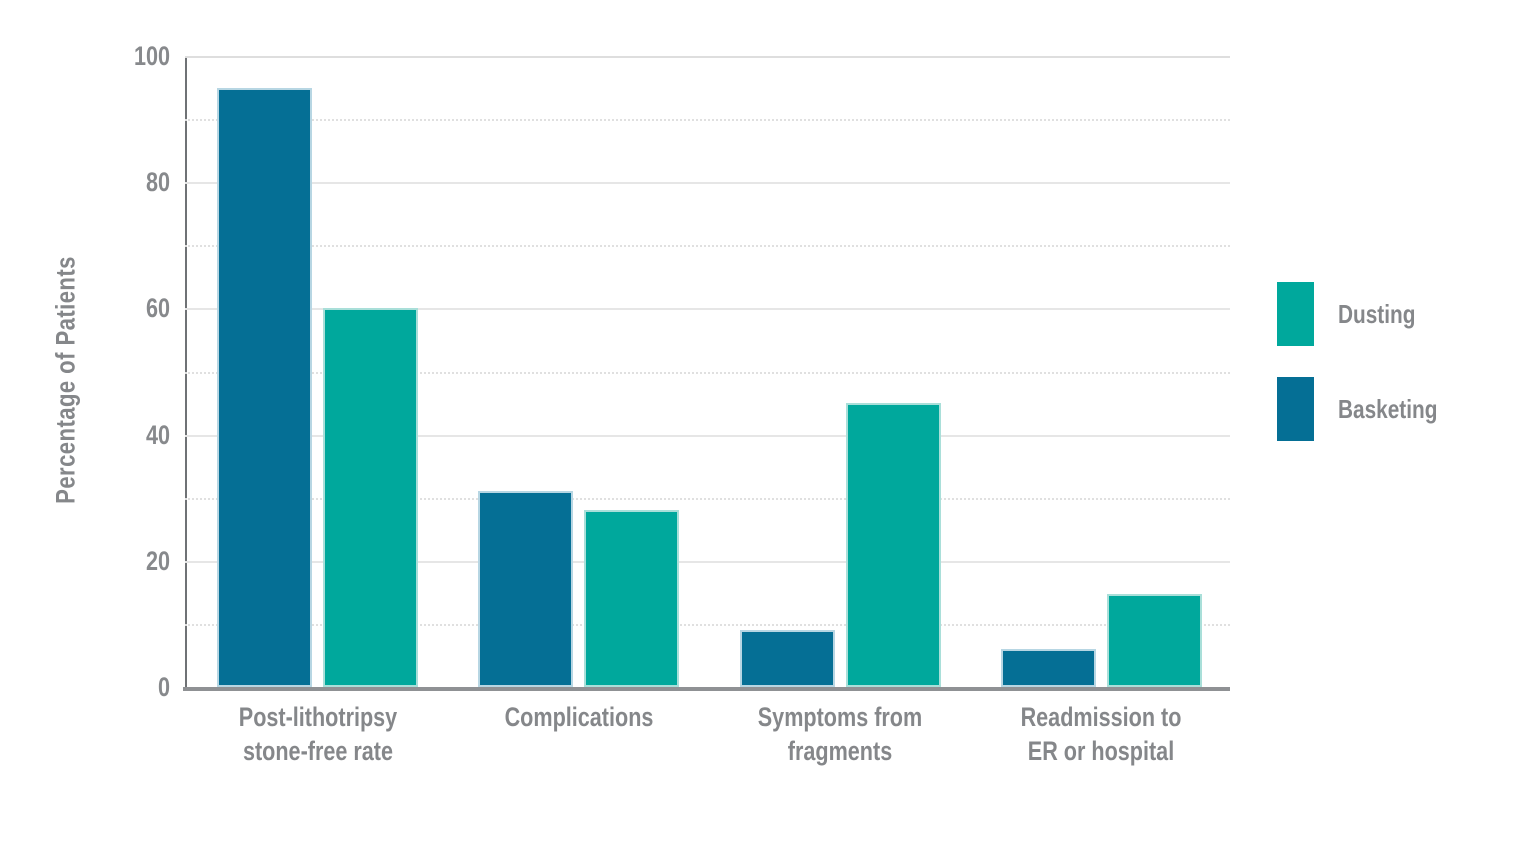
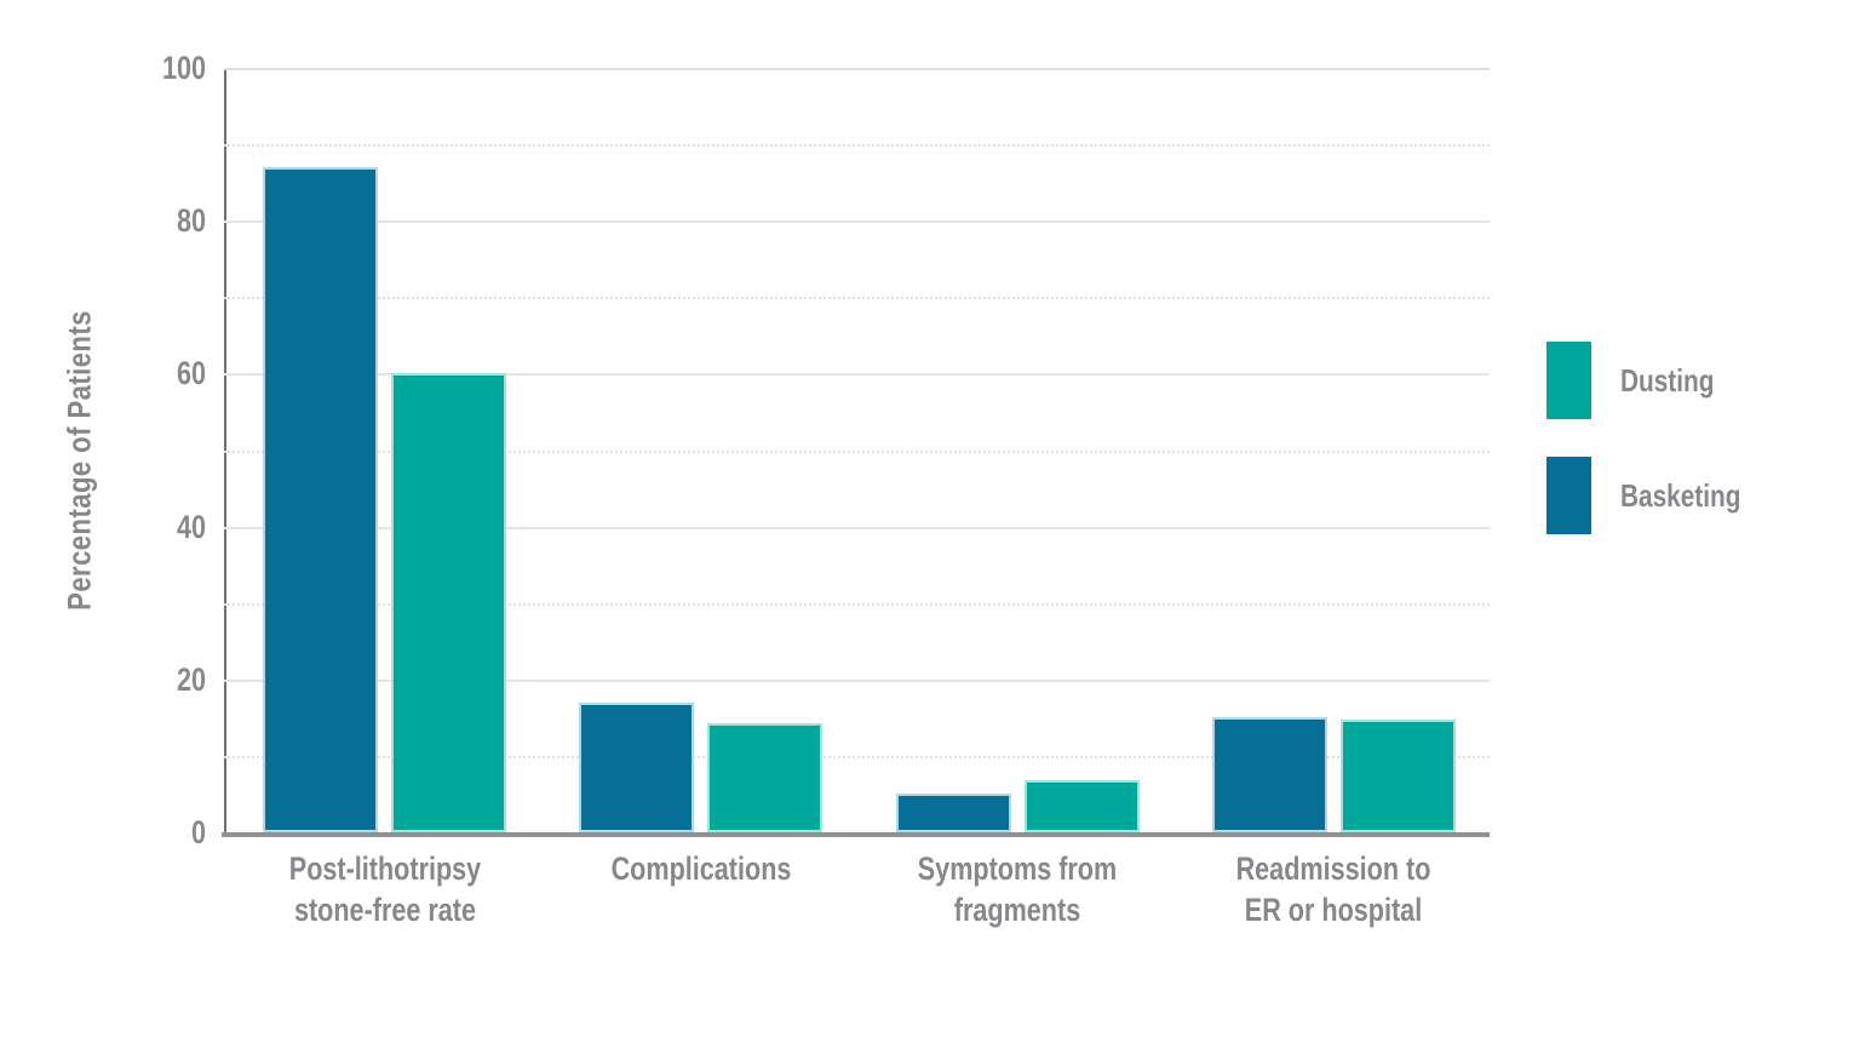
Basketing/Post-lithotripsy stone-free rate: 95 -> 87
Basketing/Complications: 31 -> 17
Dusting/Complications: 28 -> 14
Basketing/Symptoms from fragments: 9 -> 5
Dusting/Symptoms from fragments: 45 -> 7
Basketing/Readmission to ER or hospital: 6 -> 15
